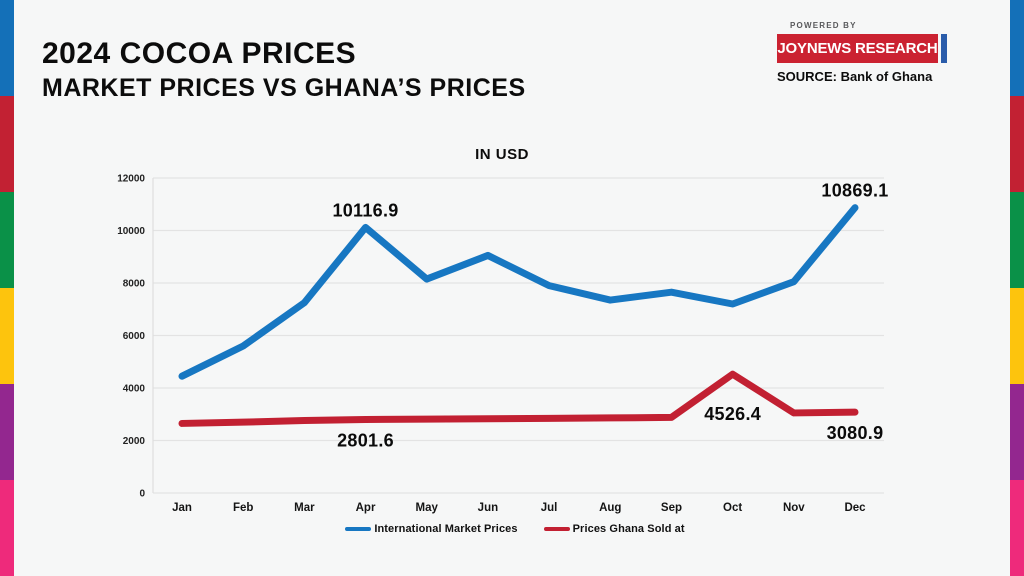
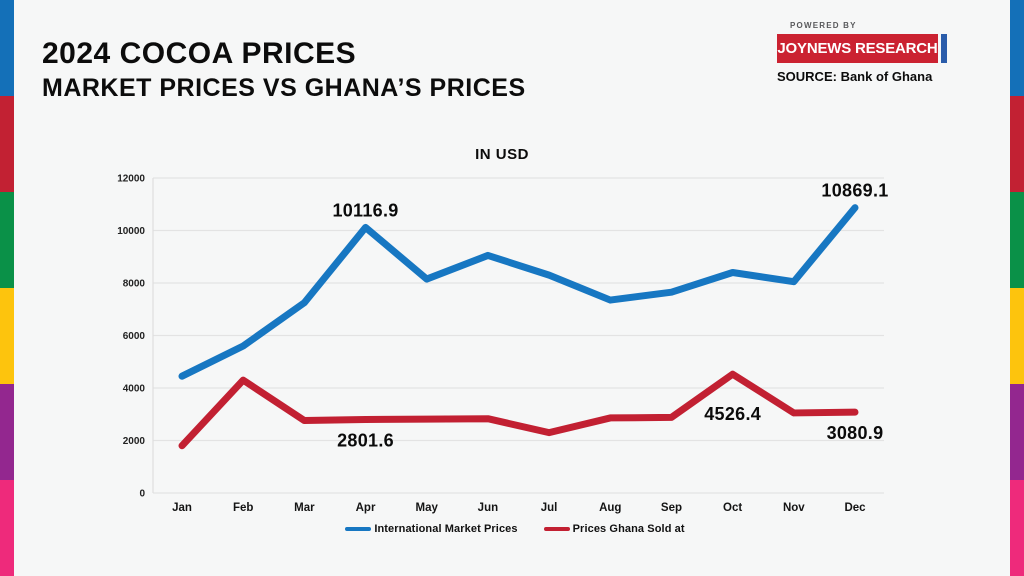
Prices Ghana Sold at/Jan: 2600 -> 1800
Prices Ghana Sold at/Feb: 2700 -> 4300
International Market Prices/Jul: 7900 -> 8300
Prices Ghana Sold at/Jul: 2800 -> 2300
International Market Prices/Oct: 7200 -> 8400
